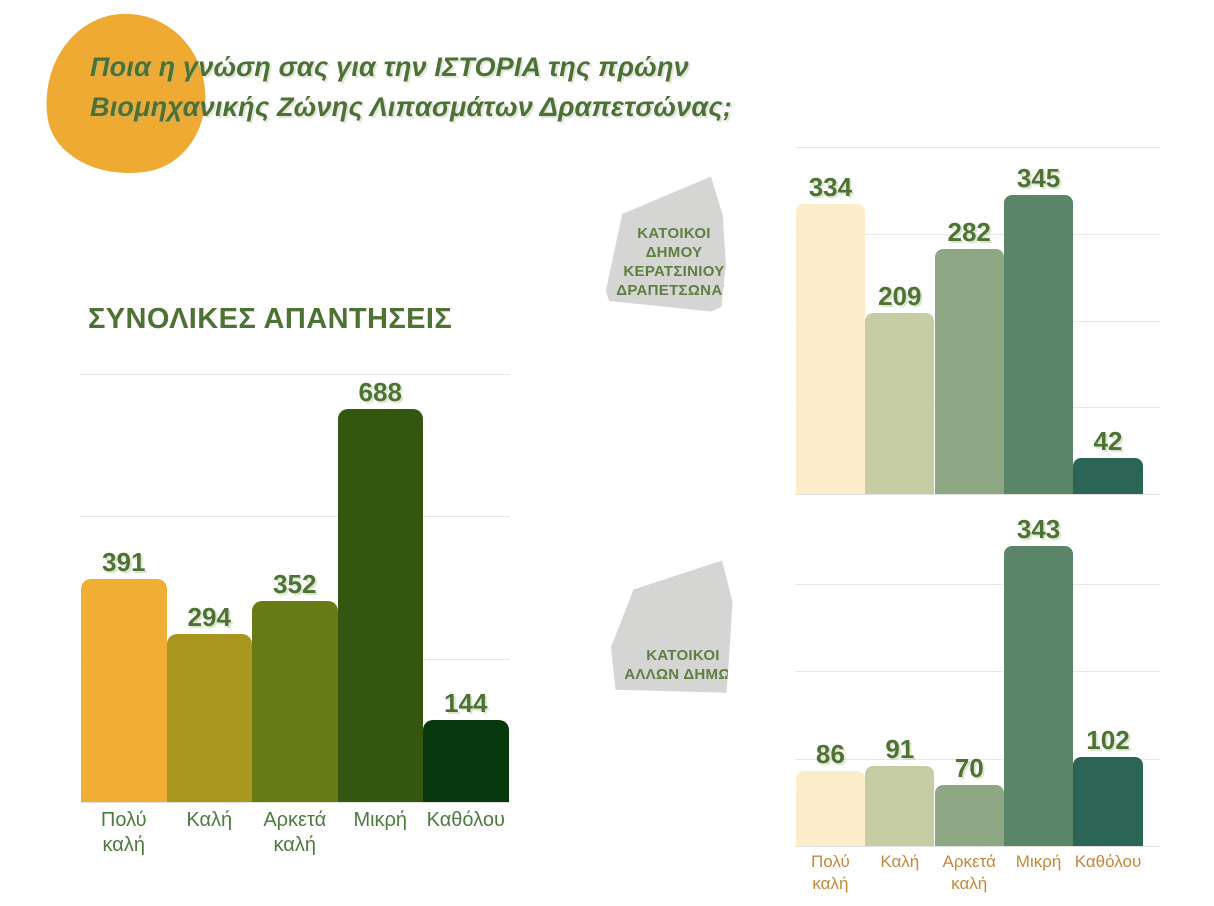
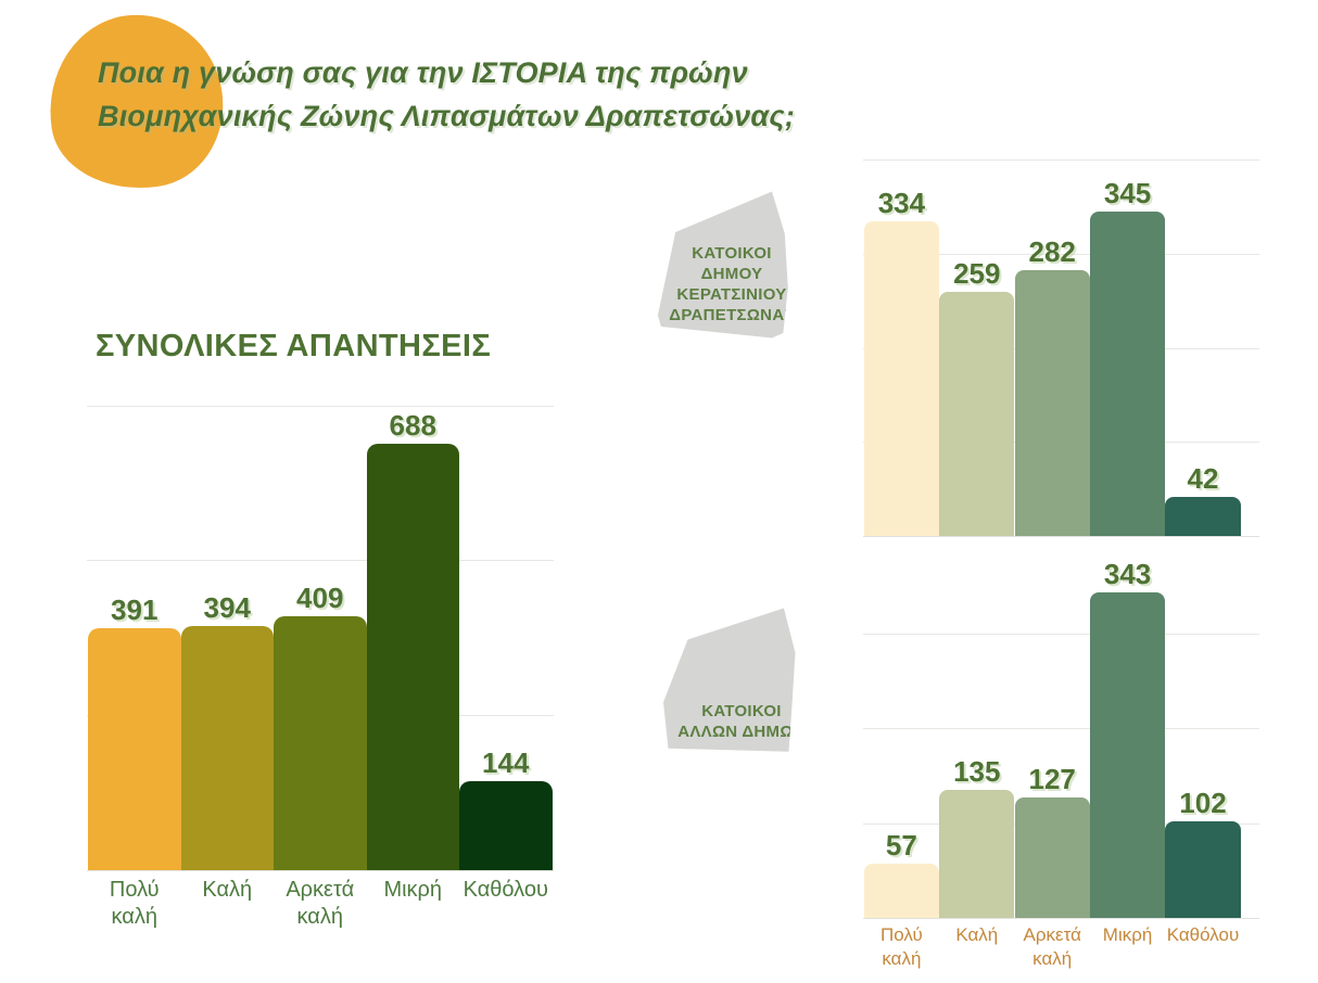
ΣΥΝΟΛΙΚΕΣ ΑΠΑΝΤΗΣΕΙΣ/Καλή: 294 -> 394
ΣΥΝΟΛΙΚΕΣ ΑΠΑΝΤΗΣΕΙΣ/Αρκετά καλή: 352 -> 409
ΚΑΤΟΙΚΟΙ ΔΗΜΟΥ ΚΕΡΑΤΣΙΝΙΟΥ ΔΡΑΠΕΤΣΩΝΑΣ/Καλή: 209 -> 259
ΚΑΤΟΙΚΟΙ ΑΛΛΩΝ ΔΗΜΩΝ/Πολύ καλή: 86 -> 57
ΚΑΤΟΙΚΟΙ ΑΛΛΩΝ ΔΗΜΩΝ/Καλή: 91 -> 135
ΚΑΤΟΙΚΟΙ ΑΛΛΩΝ ΔΗΜΩΝ/Αρκετά καλή: 70 -> 127
